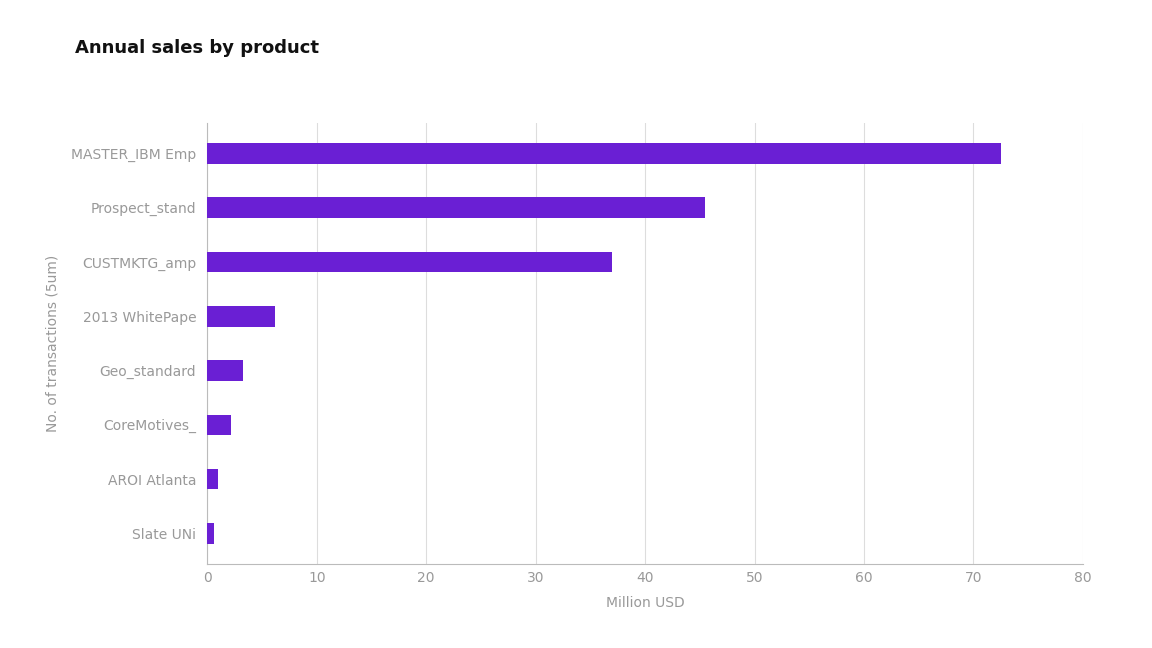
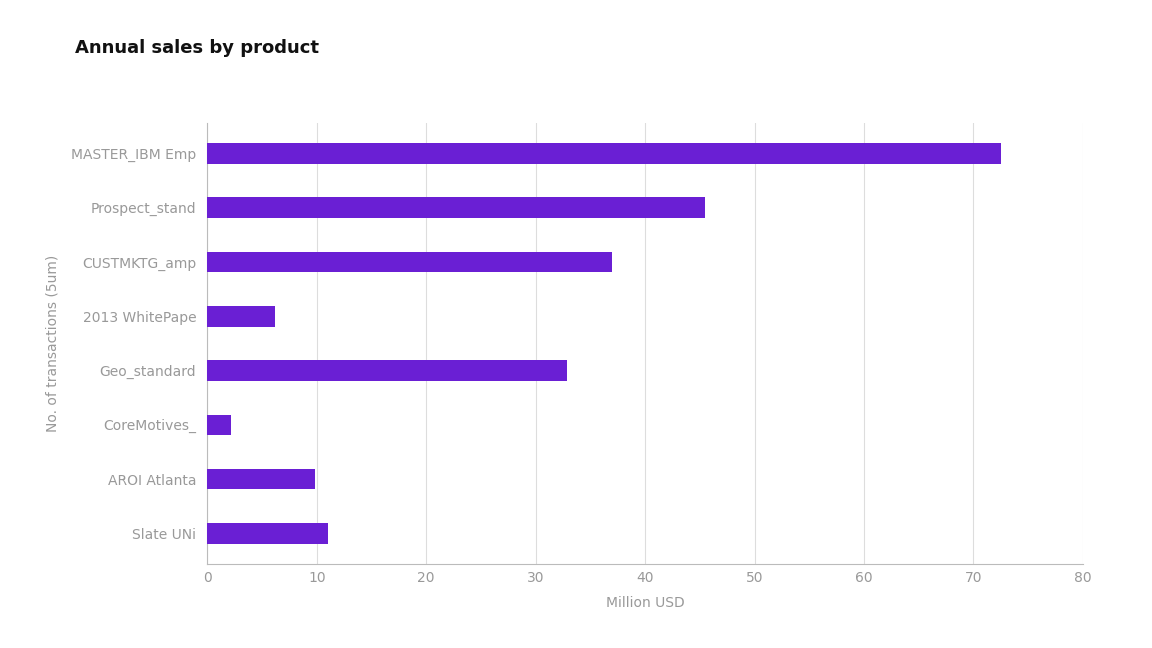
Geo_standard: 3.3 -> 32.9
AROI Atlanta: 1.0 -> 9.8
Slate UNi: 0.6 -> 11.0
